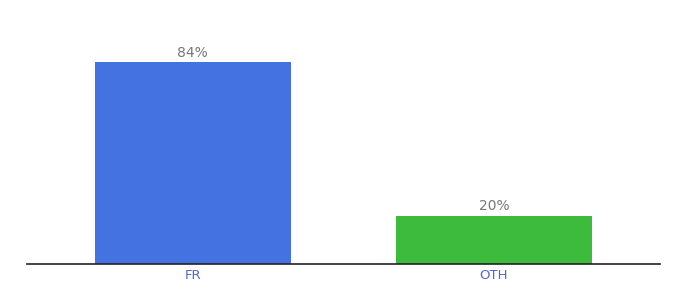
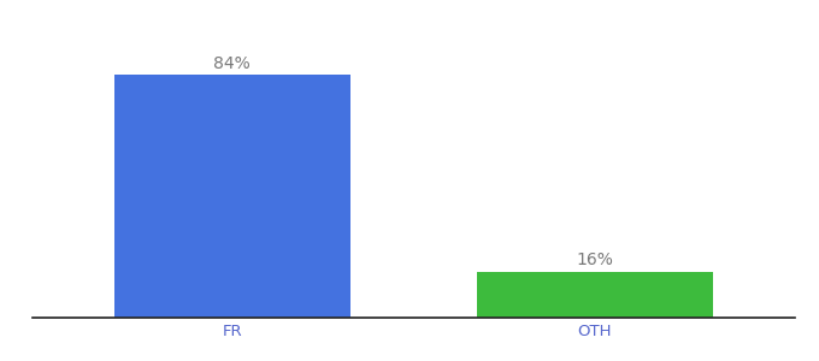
OTH: 20% -> 16%
